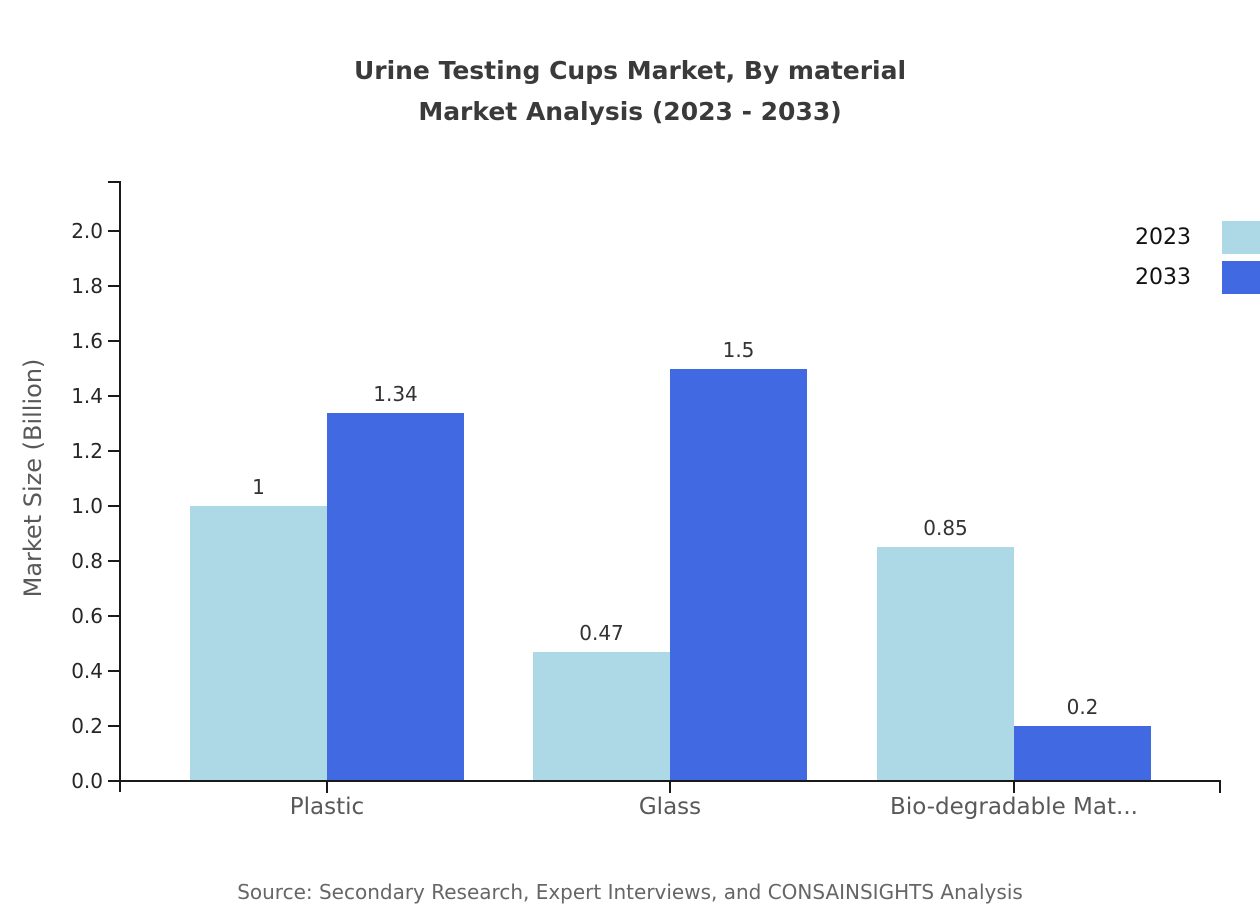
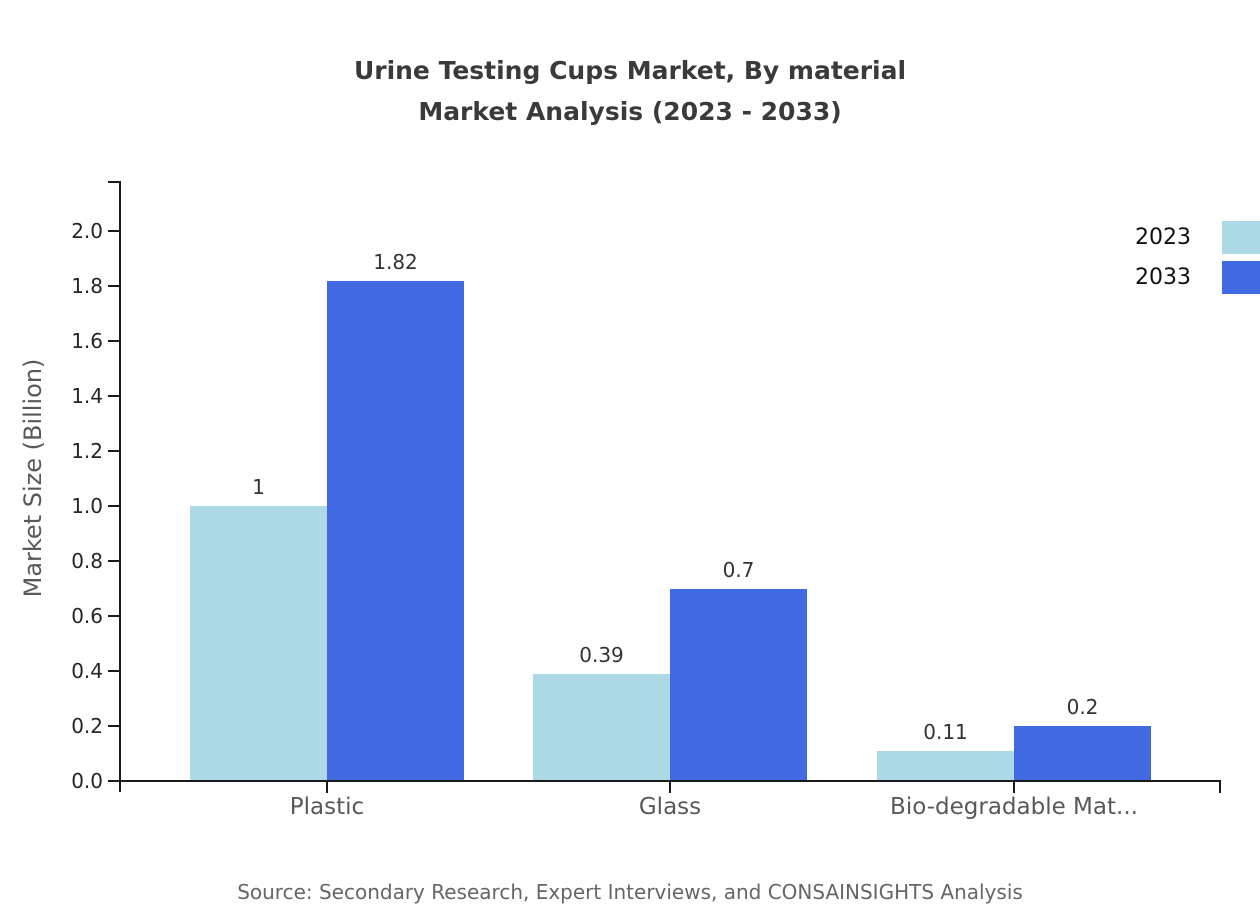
2033/Plastic: 1.34 -> 1.82
2023/Glass: 0.47 -> 0.39
2033/Glass: 1.5 -> 0.7
2023/Bio-degradable Mat...: 0.85 -> 0.11
